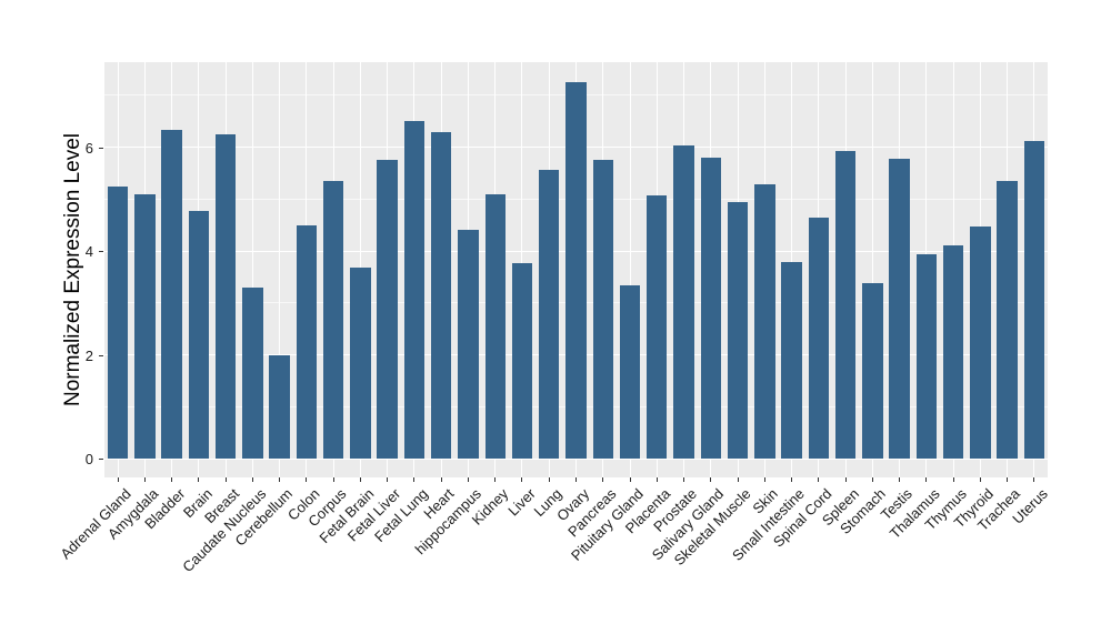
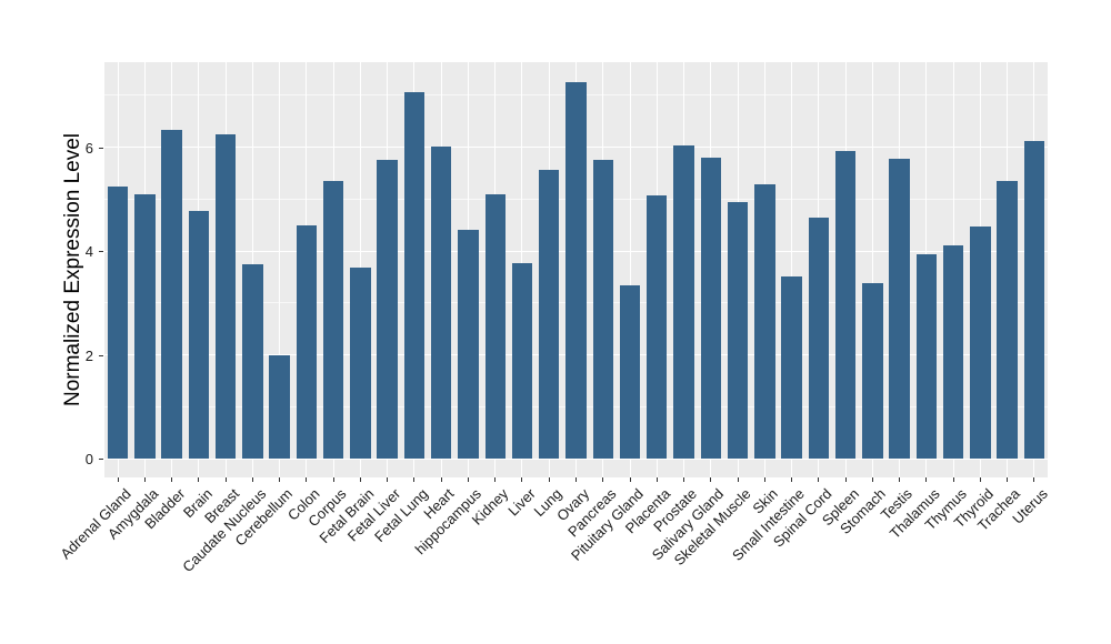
Caudate Nucleus: 3.3 -> 3.8
Fetal Lung: 6.5 -> 7.1
Heart: 6.3 -> 6.0
Small Intestine: 3.8 -> 3.5
